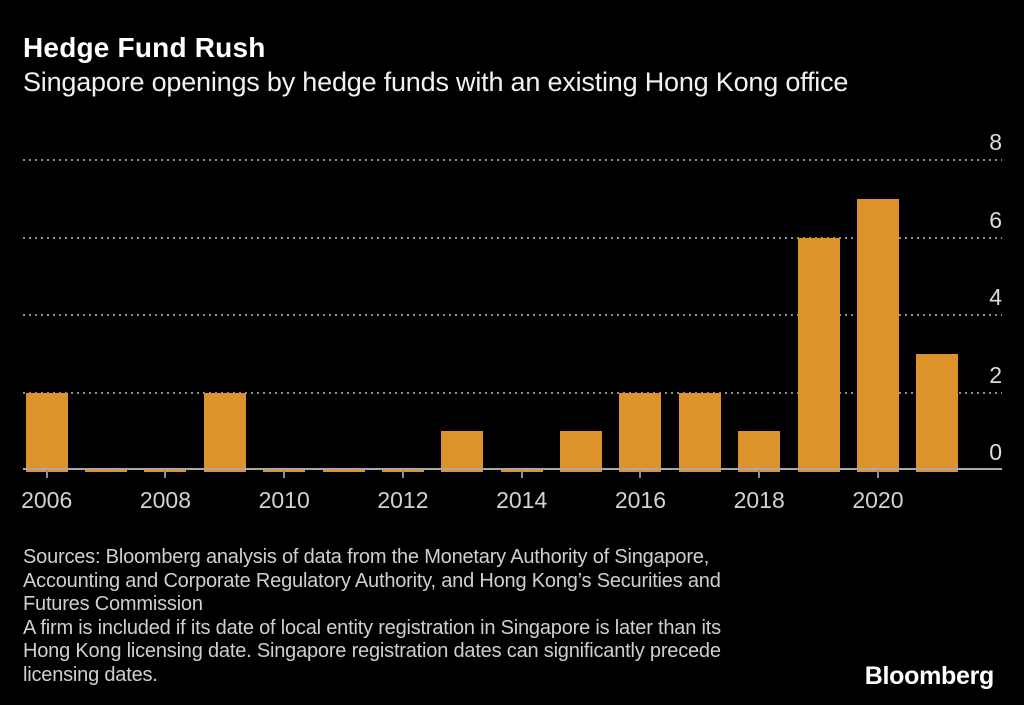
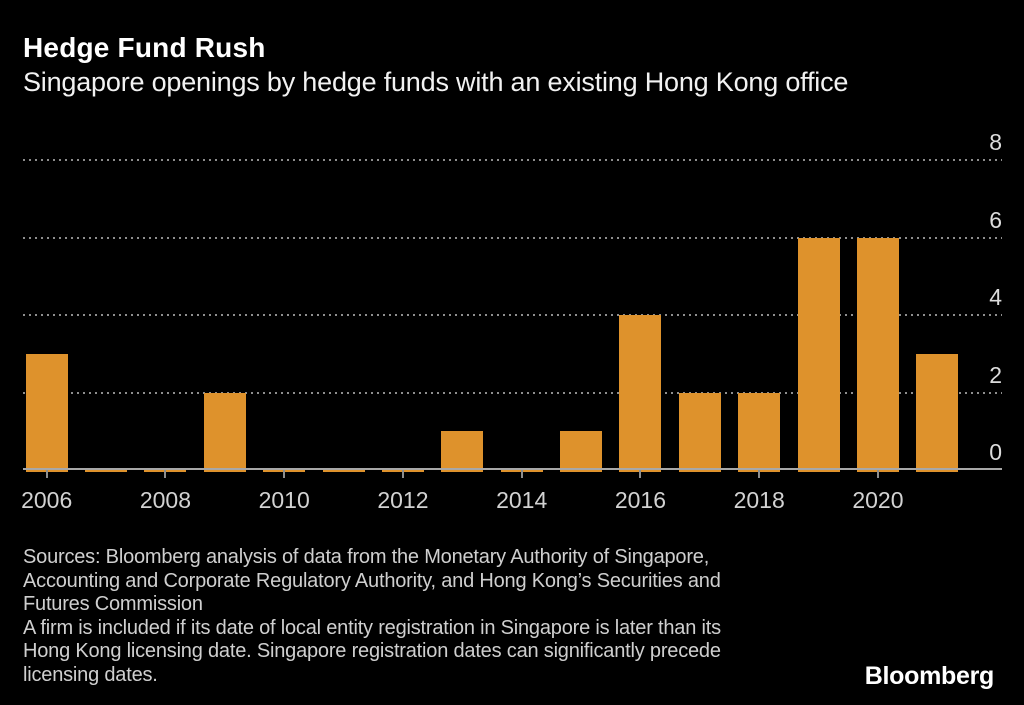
2006: 2 -> 3
2016: 2 -> 4
2018: 1 -> 2
2020: 7 -> 6
